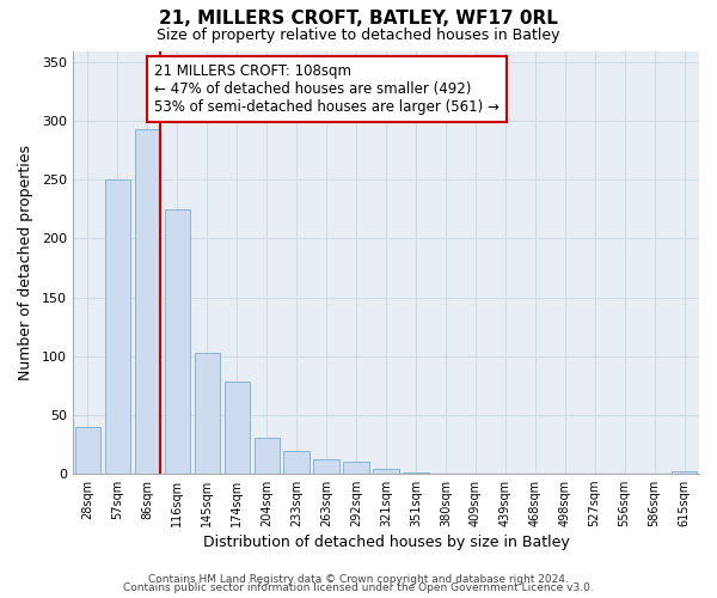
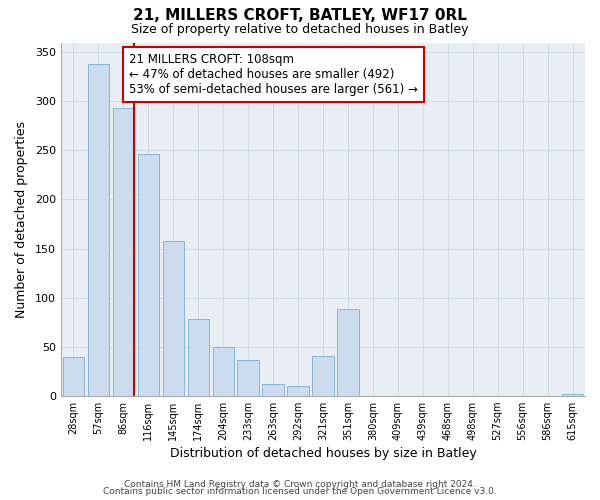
57sqm: 250 -> 338
116sqm: 225 -> 246
145sqm: 103 -> 158
204sqm: 30 -> 50
233sqm: 19 -> 36
321sqm: 4 -> 40
351sqm: 1 -> 88
